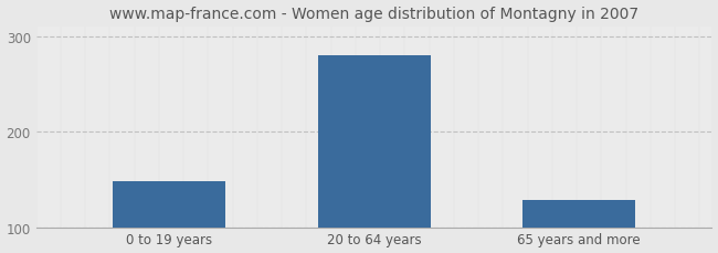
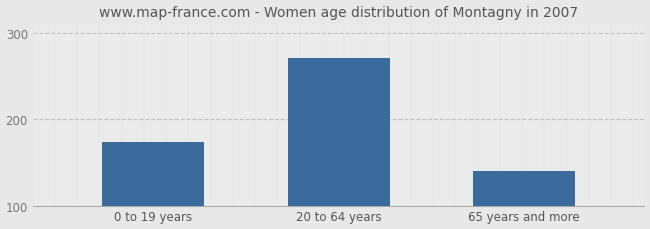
0 to 19 years: 148 -> 174
20 to 64 years: 280 -> 270
65 years and more: 128 -> 140
